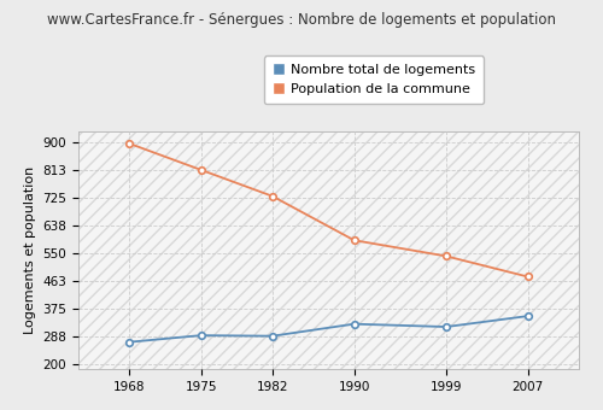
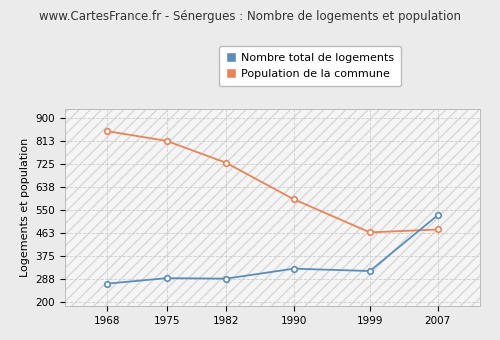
Population de la commune/1968: 896 -> 850
Population de la commune/1999: 541 -> 465
Nombre total de logements/2007: 352 -> 530
